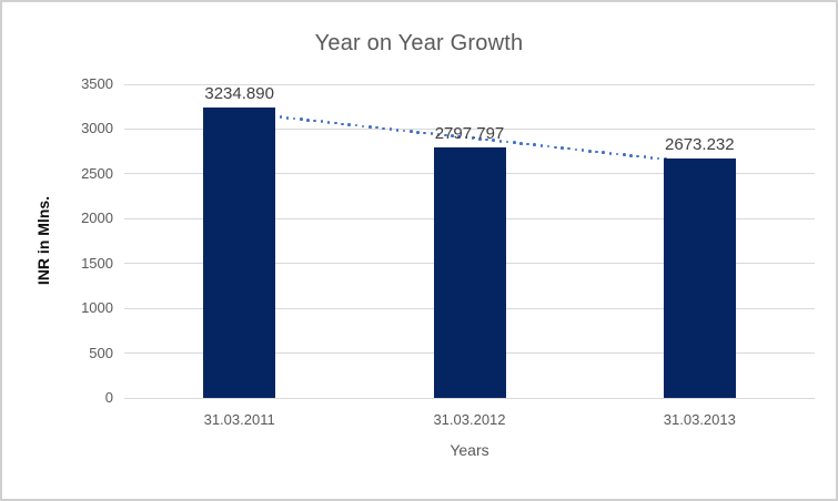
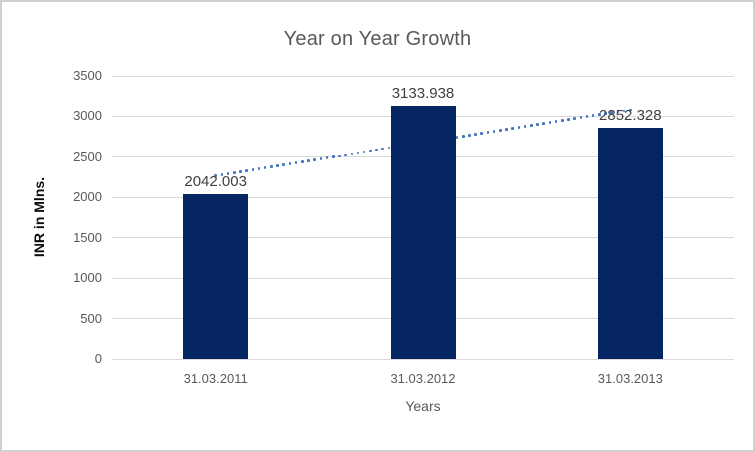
31.03.2011: 3234.890 -> 2042.003
31.03.2012: 2797.797 -> 3133.938
31.03.2013: 2673.232 -> 2852.328
